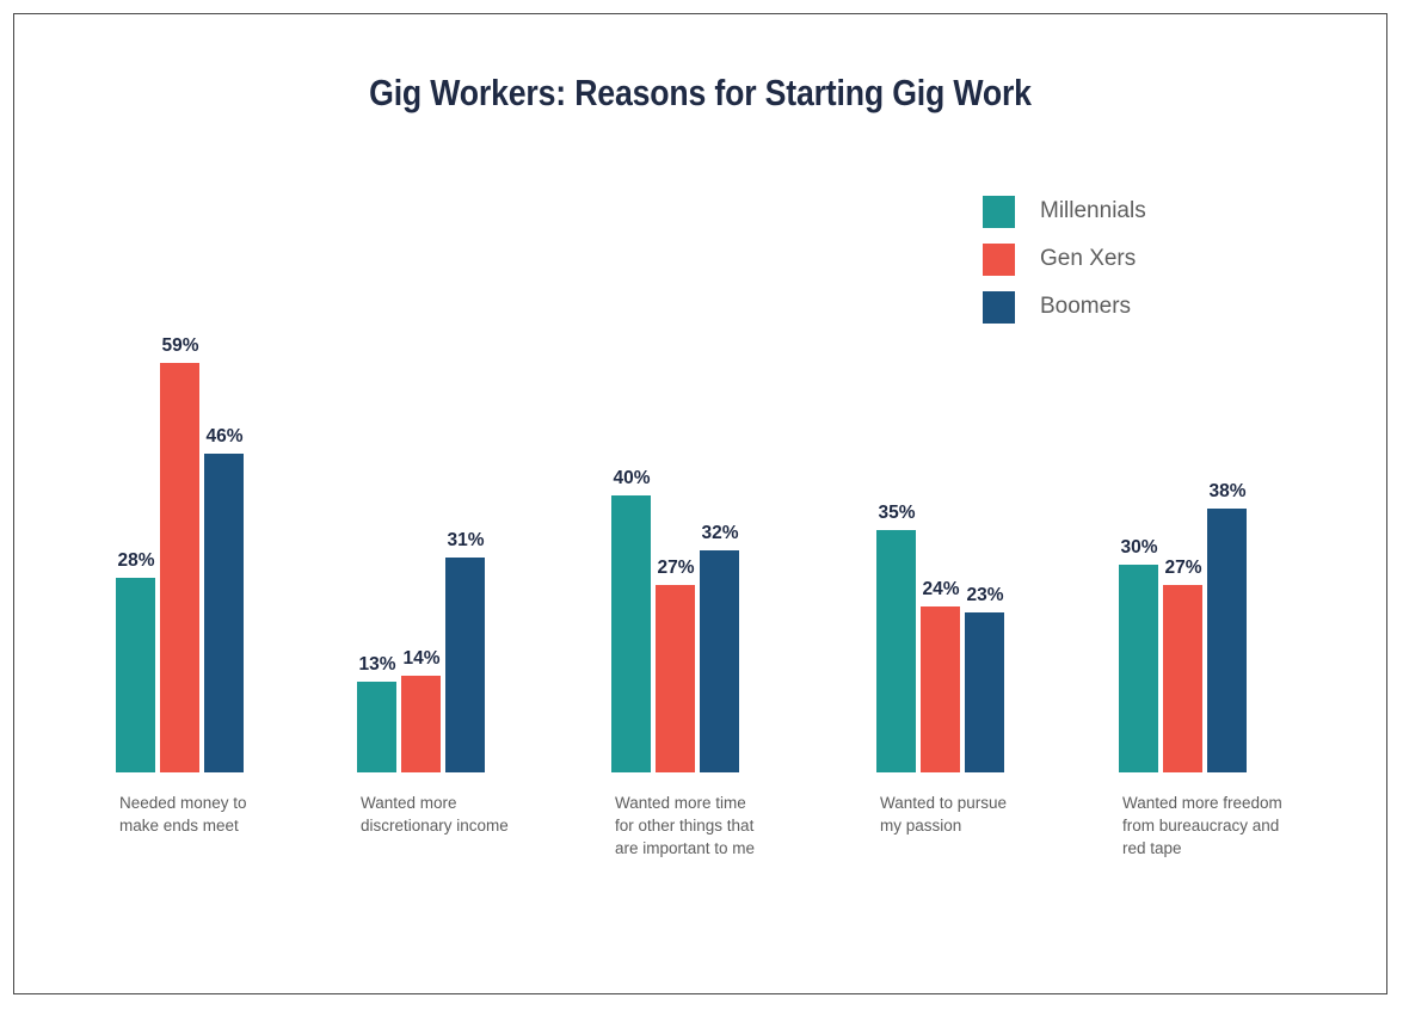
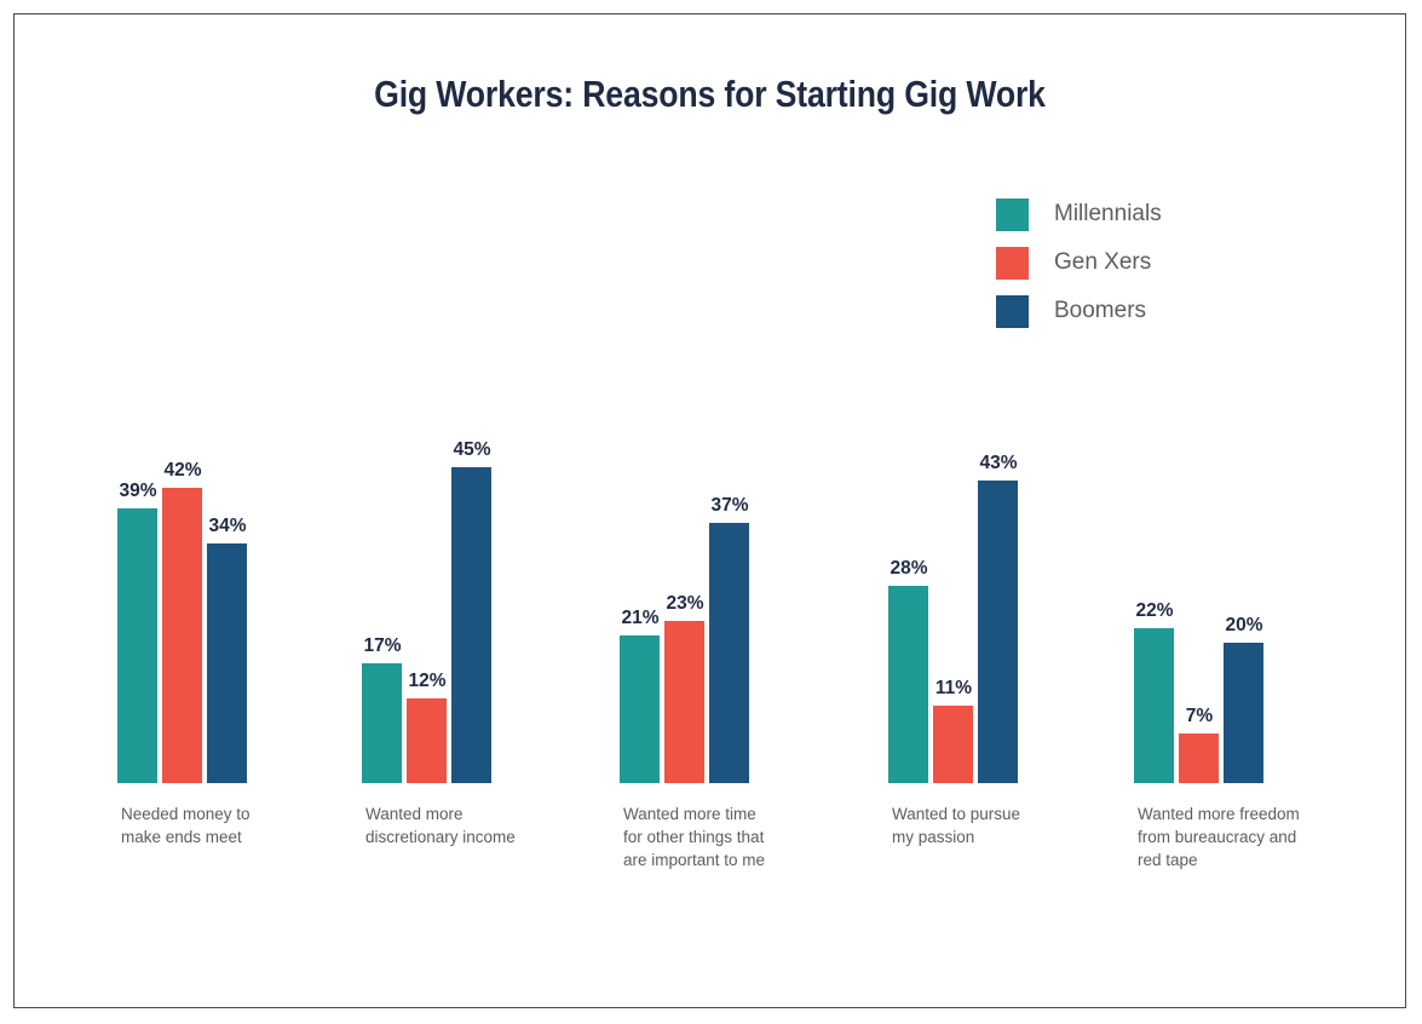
Millennials/Needed money to make ends meet: 28% -> 39%
Gen Xers/Needed money to make ends meet: 59% -> 42%
Boomers/Needed money to make ends meet: 46% -> 34%
Millennials/Wanted more discretionary income: 13% -> 17%
Gen Xers/Wanted more discretionary income: 14% -> 12%
Boomers/Wanted more discretionary income: 31% -> 45%
Millennials/Wanted more time for other things that are important to me: 40% -> 21%
Gen Xers/Wanted more time for other things that are important to me: 27% -> 23%
Boomers/Wanted more time for other things that are important to me: 32% -> 37%
Millennials/Wanted to pursue my passion: 35% -> 28%
Gen Xers/Wanted to pursue my passion: 24% -> 11%
Boomers/Wanted to pursue my passion: 23% -> 43%
Millennials/Wanted more freedom from bureaucracy and red tape: 30% -> 22%
Gen Xers/Wanted more freedom from bureaucracy and red tape: 27% -> 7%
Boomers/Wanted more freedom from bureaucracy and red tape: 38% -> 20%
